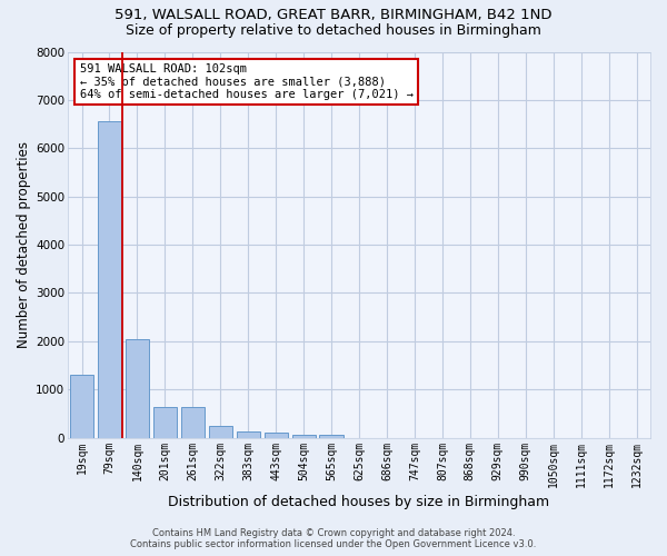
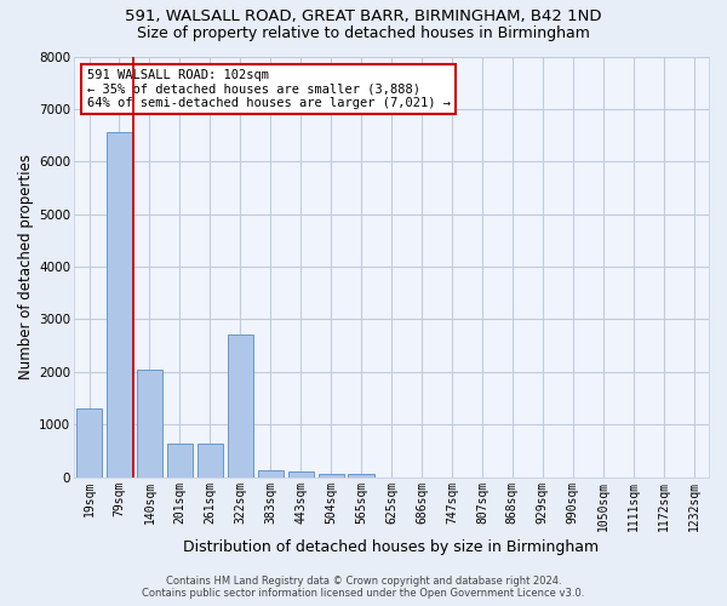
322sqm: 260 -> 2700
